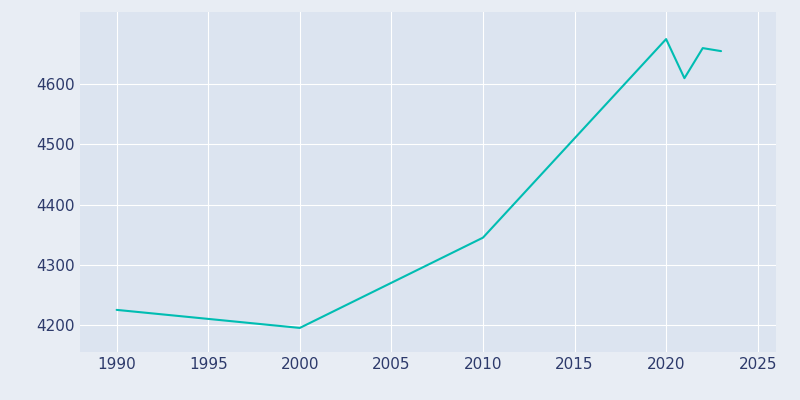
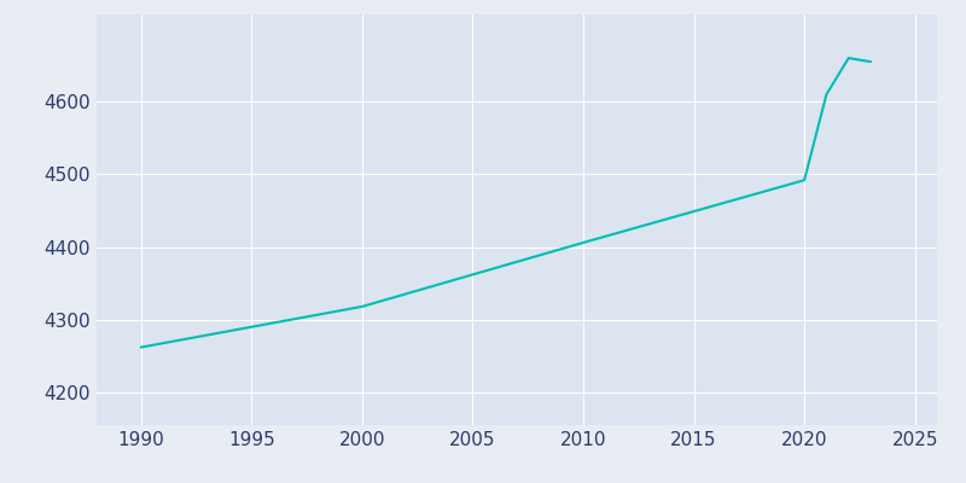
1990: 4225 -> 4262
2000: 4195 -> 4318
2010: 4345 -> 4406
2020: 4675 -> 4492
